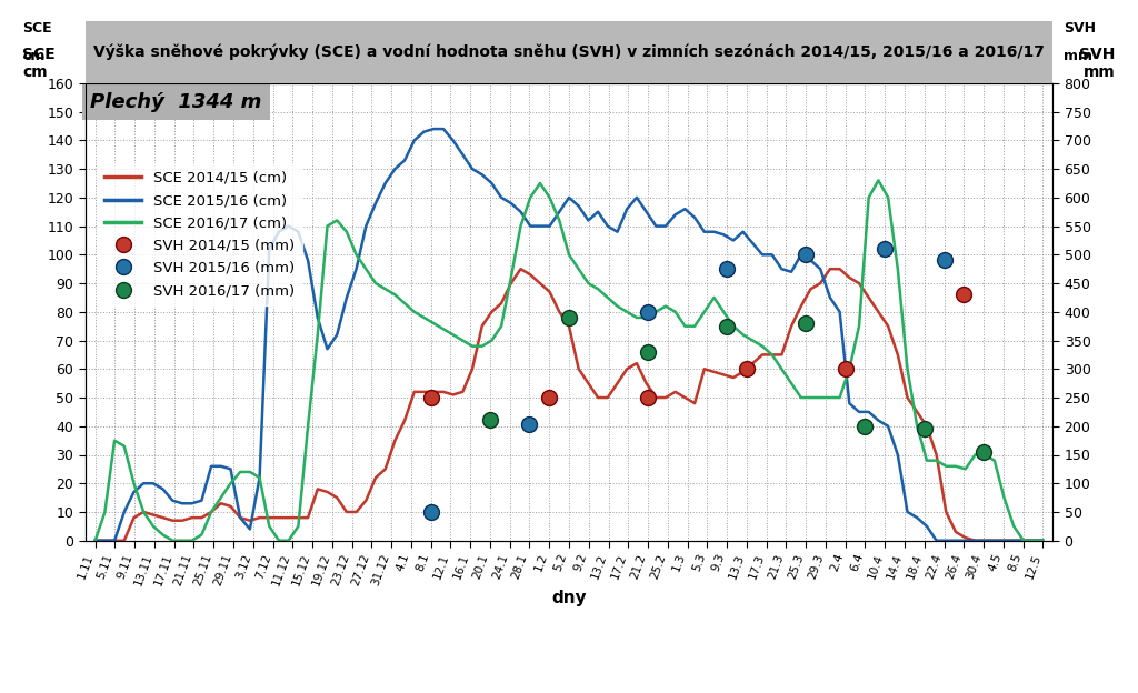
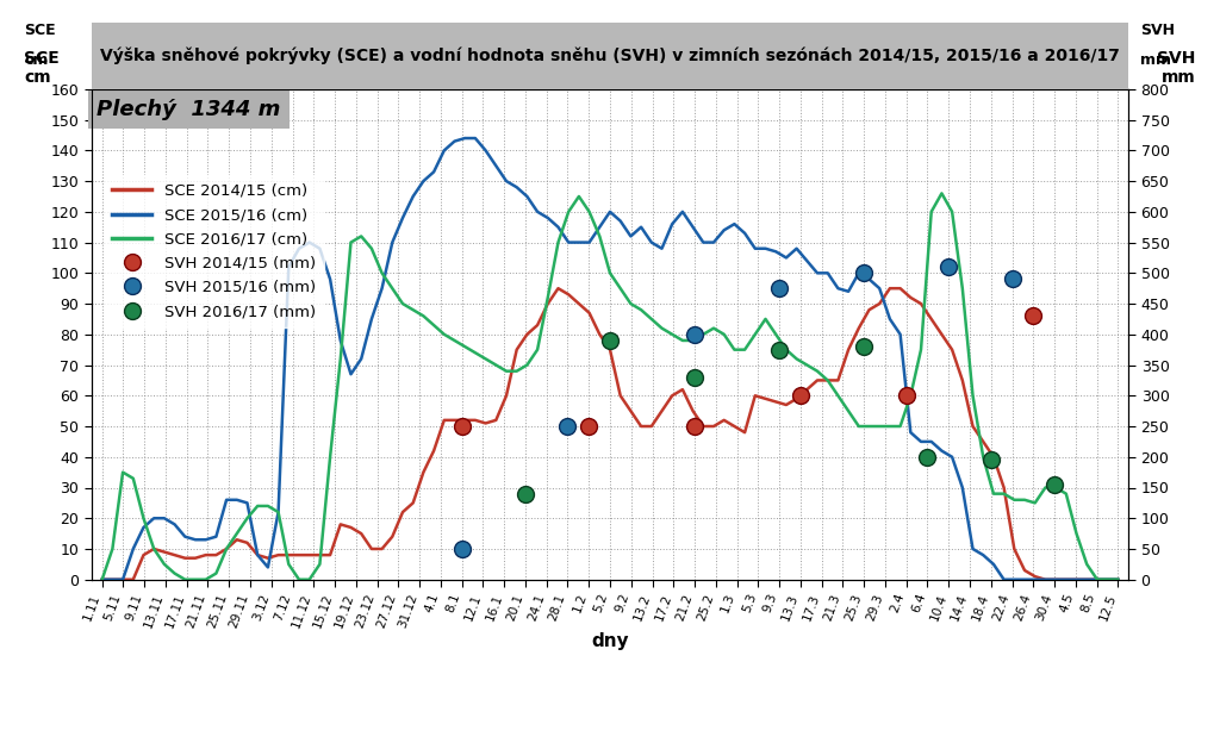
SVH 2016/17 (mm)/20.1: 212 -> 140
SVH 2015/16 (mm)/28.1: 204 -> 250
